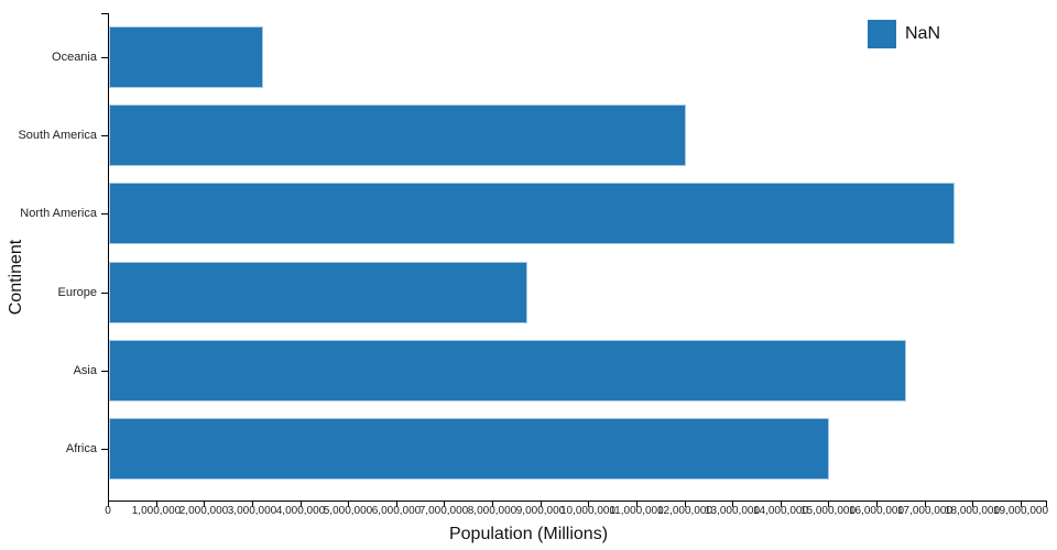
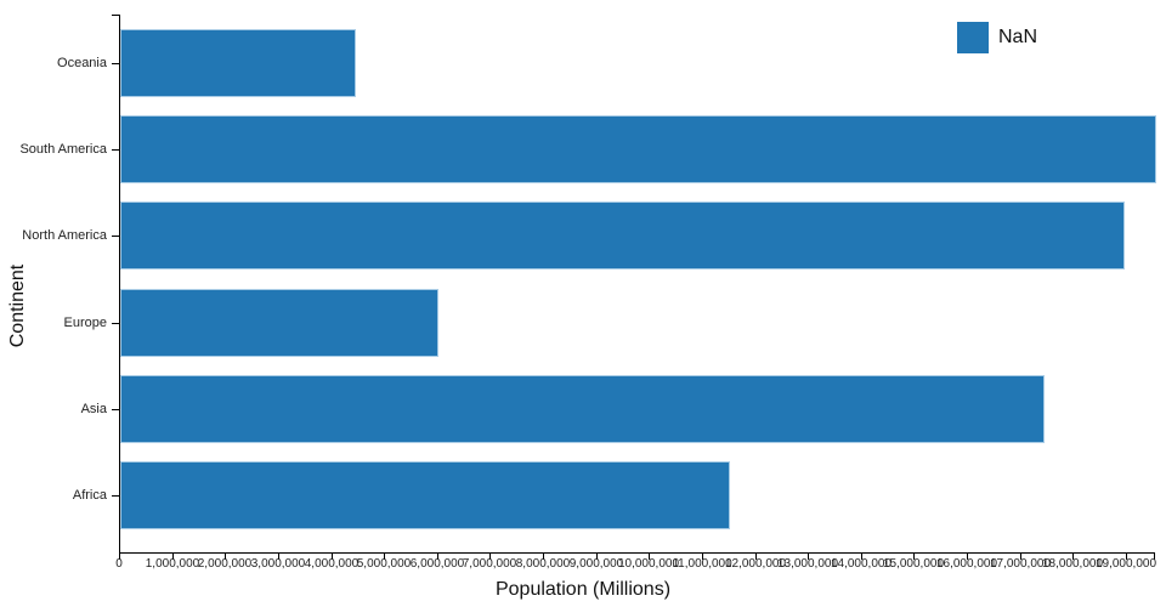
Oceania: 3200000 -> 4400000
South America: 12000000 -> 19600000
North America: 17600000 -> 19000000
Europe: 8700000 -> 6000000
Asia: 16600000 -> 17400000
Africa: 15000000 -> 11500000
